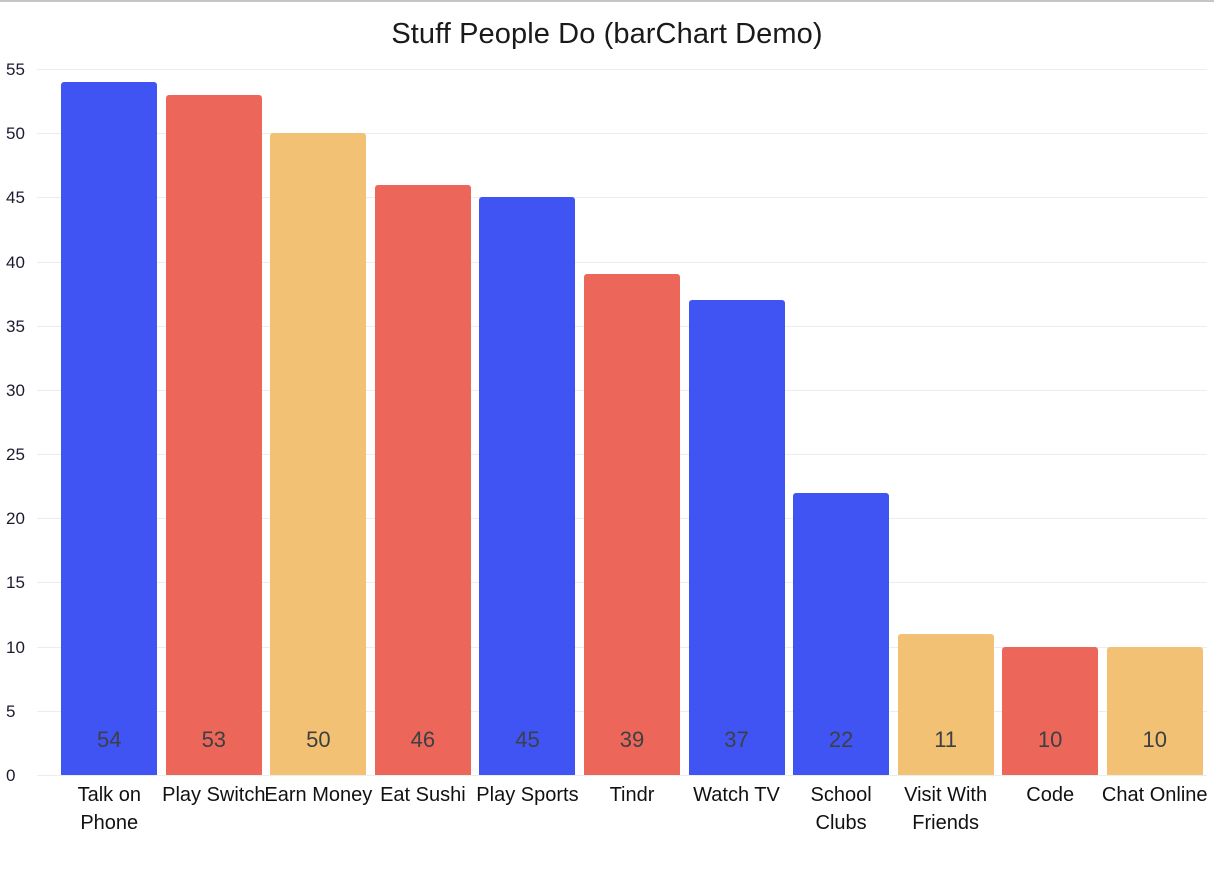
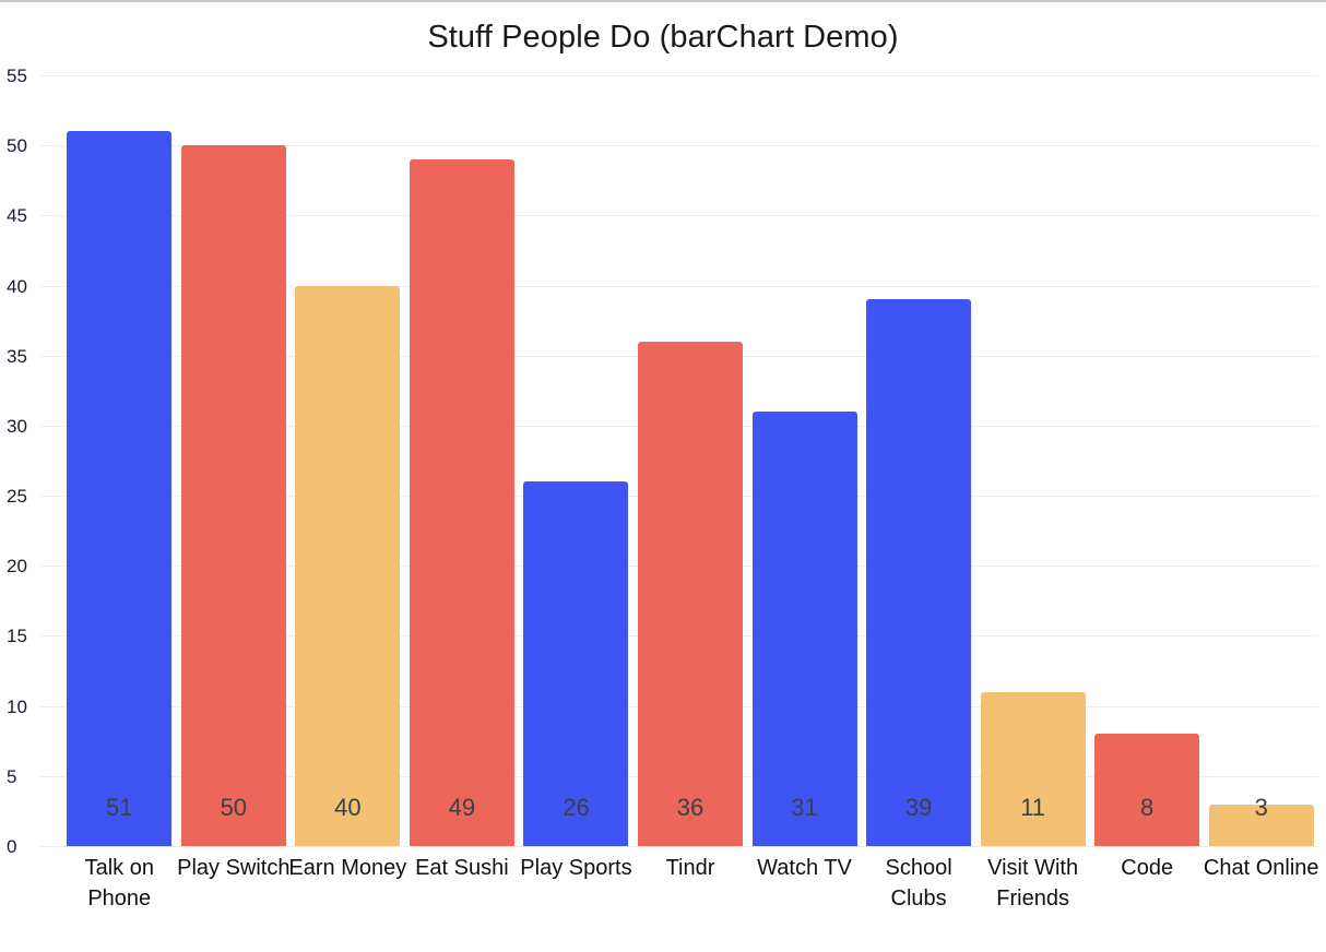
Talk on Phone: 54 -> 51
Play Switch: 53 -> 50
Earn Money: 50 -> 40
Eat Sushi: 46 -> 49
Play Sports: 45 -> 26
Tindr: 39 -> 36
Watch TV: 37 -> 31
School Clubs: 22 -> 39
Code: 10 -> 8
Chat Online: 10 -> 3
